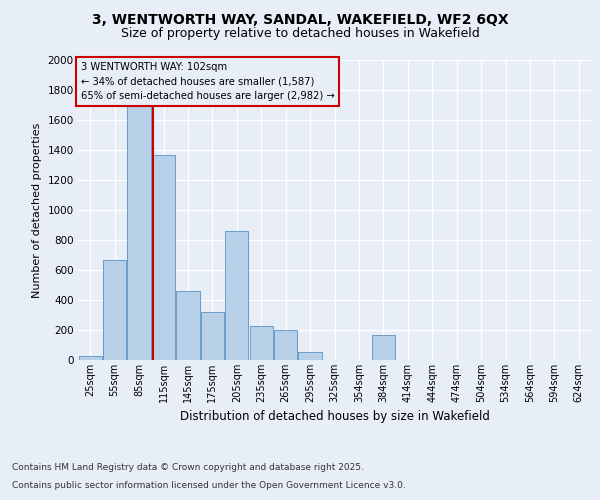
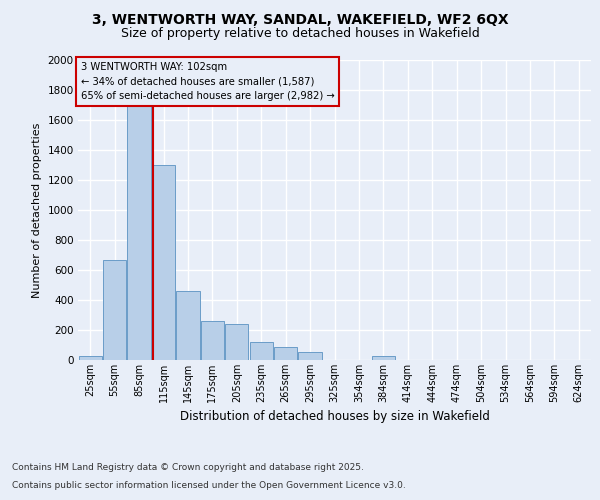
115sqm: 1370 -> 1300
175sqm: 320 -> 260
205sqm: 860 -> 240
235sqm: 230 -> 120
265sqm: 200 -> 90
384sqm: 170 -> 30
